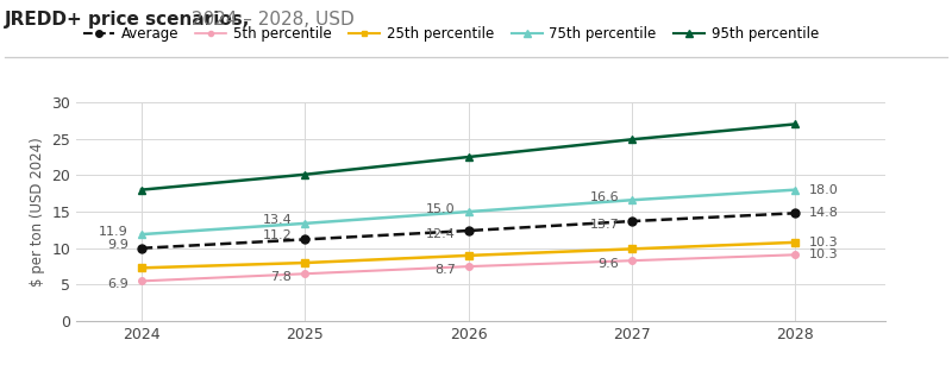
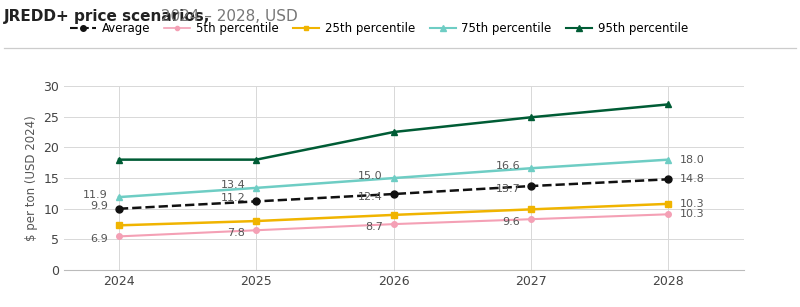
95th percentile/2025: 20.1 -> 18.0
